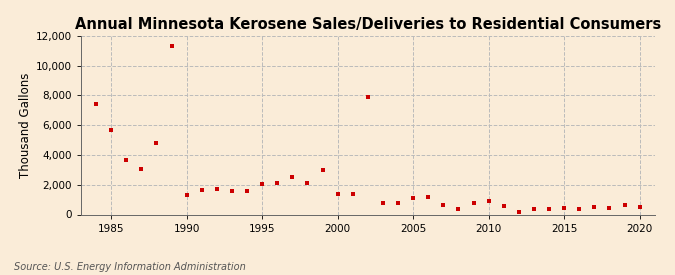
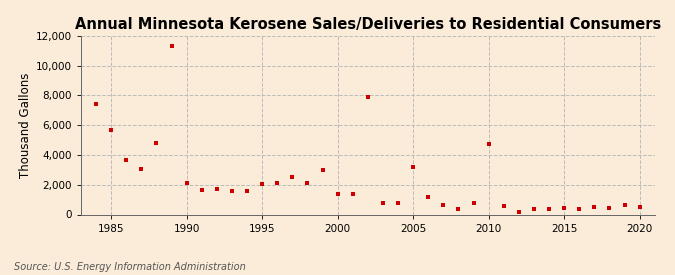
1990: 1,300 -> 2,100
2005: 1,100 -> 3,200
2010: 900 -> 4,700
